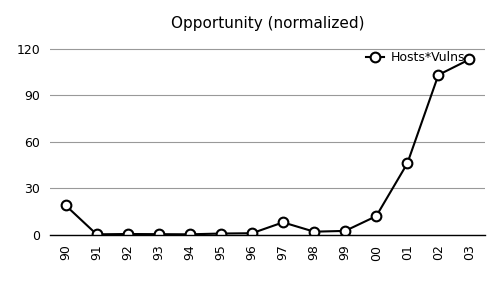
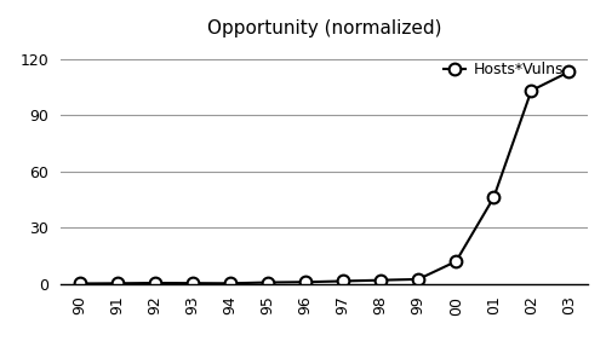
90: 19 -> 0
97: 8 -> 2
